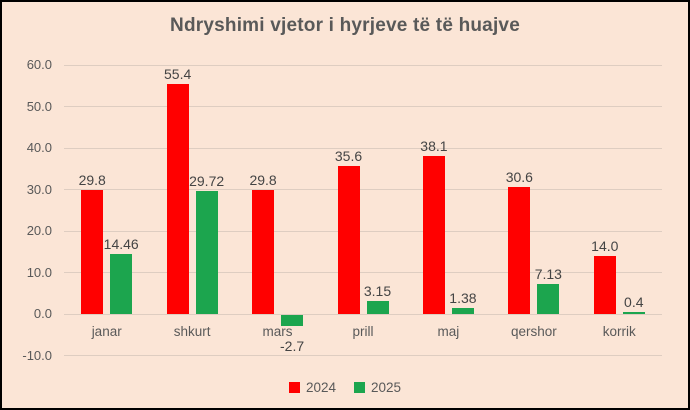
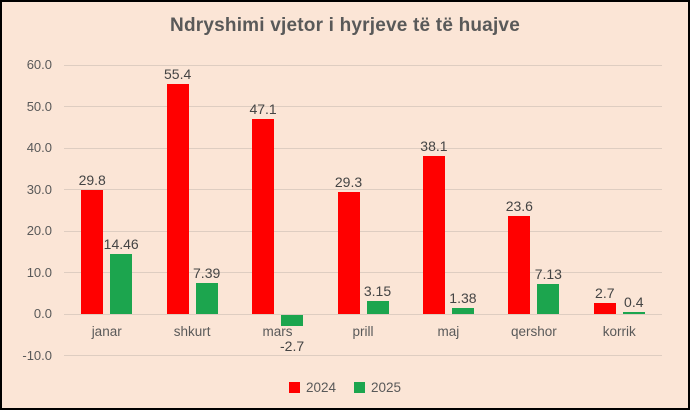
2025/shkurt: 29.72 -> 7.39
2024/mars: 29.8 -> 47.1
2024/prill: 35.6 -> 29.3
2024/qershor: 30.6 -> 23.6
2024/korrik: 14.0 -> 2.7
